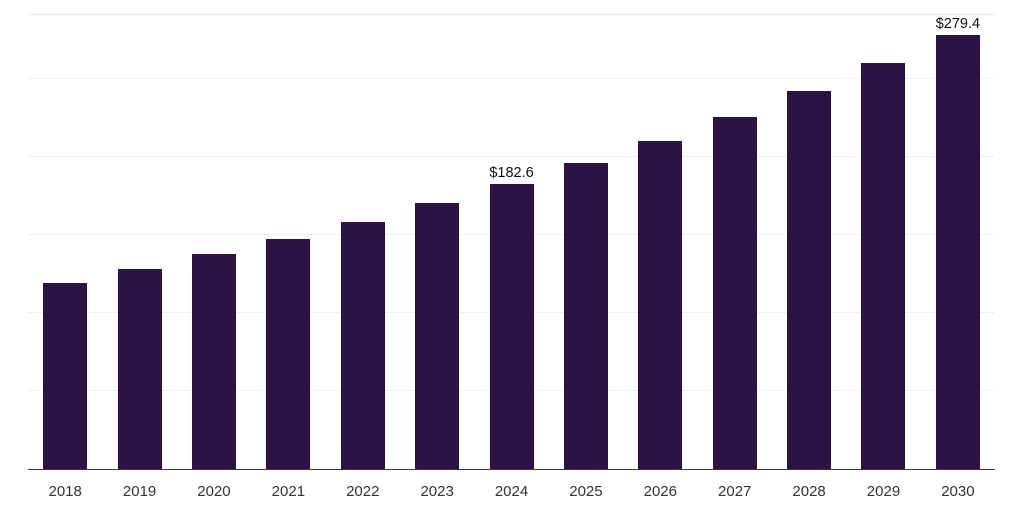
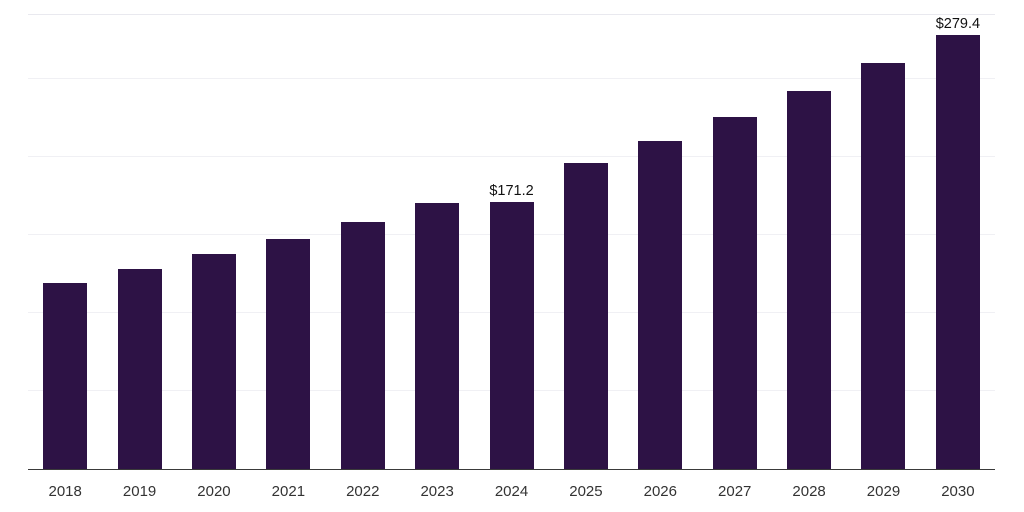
2024: $182.6 -> $171.2
